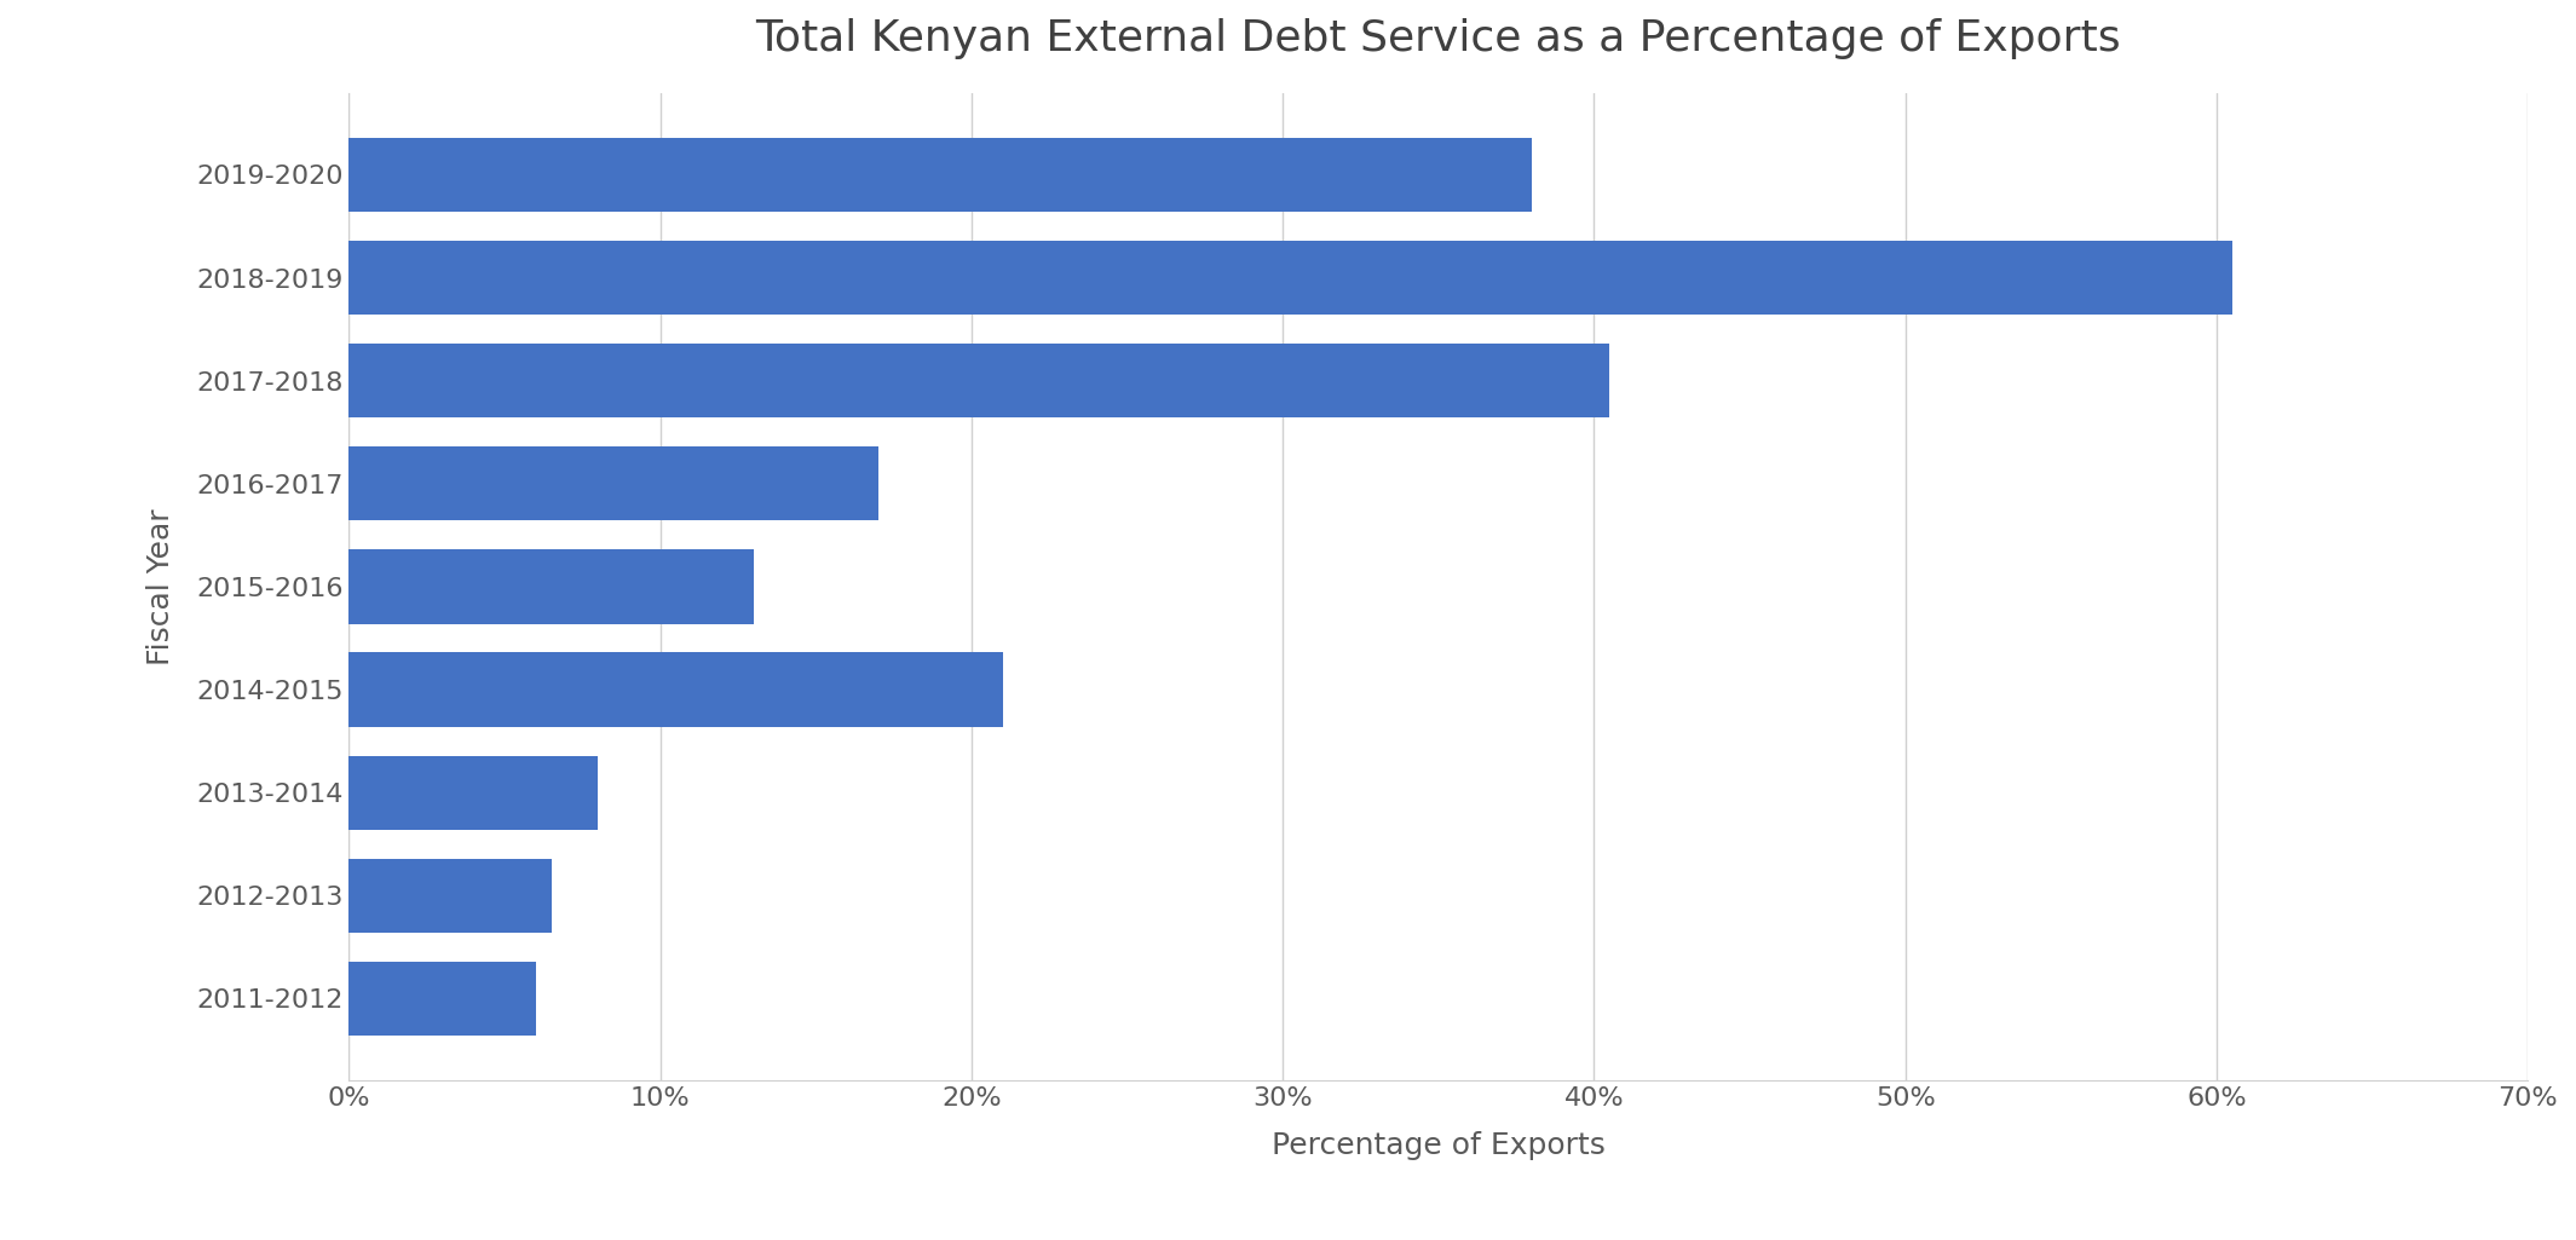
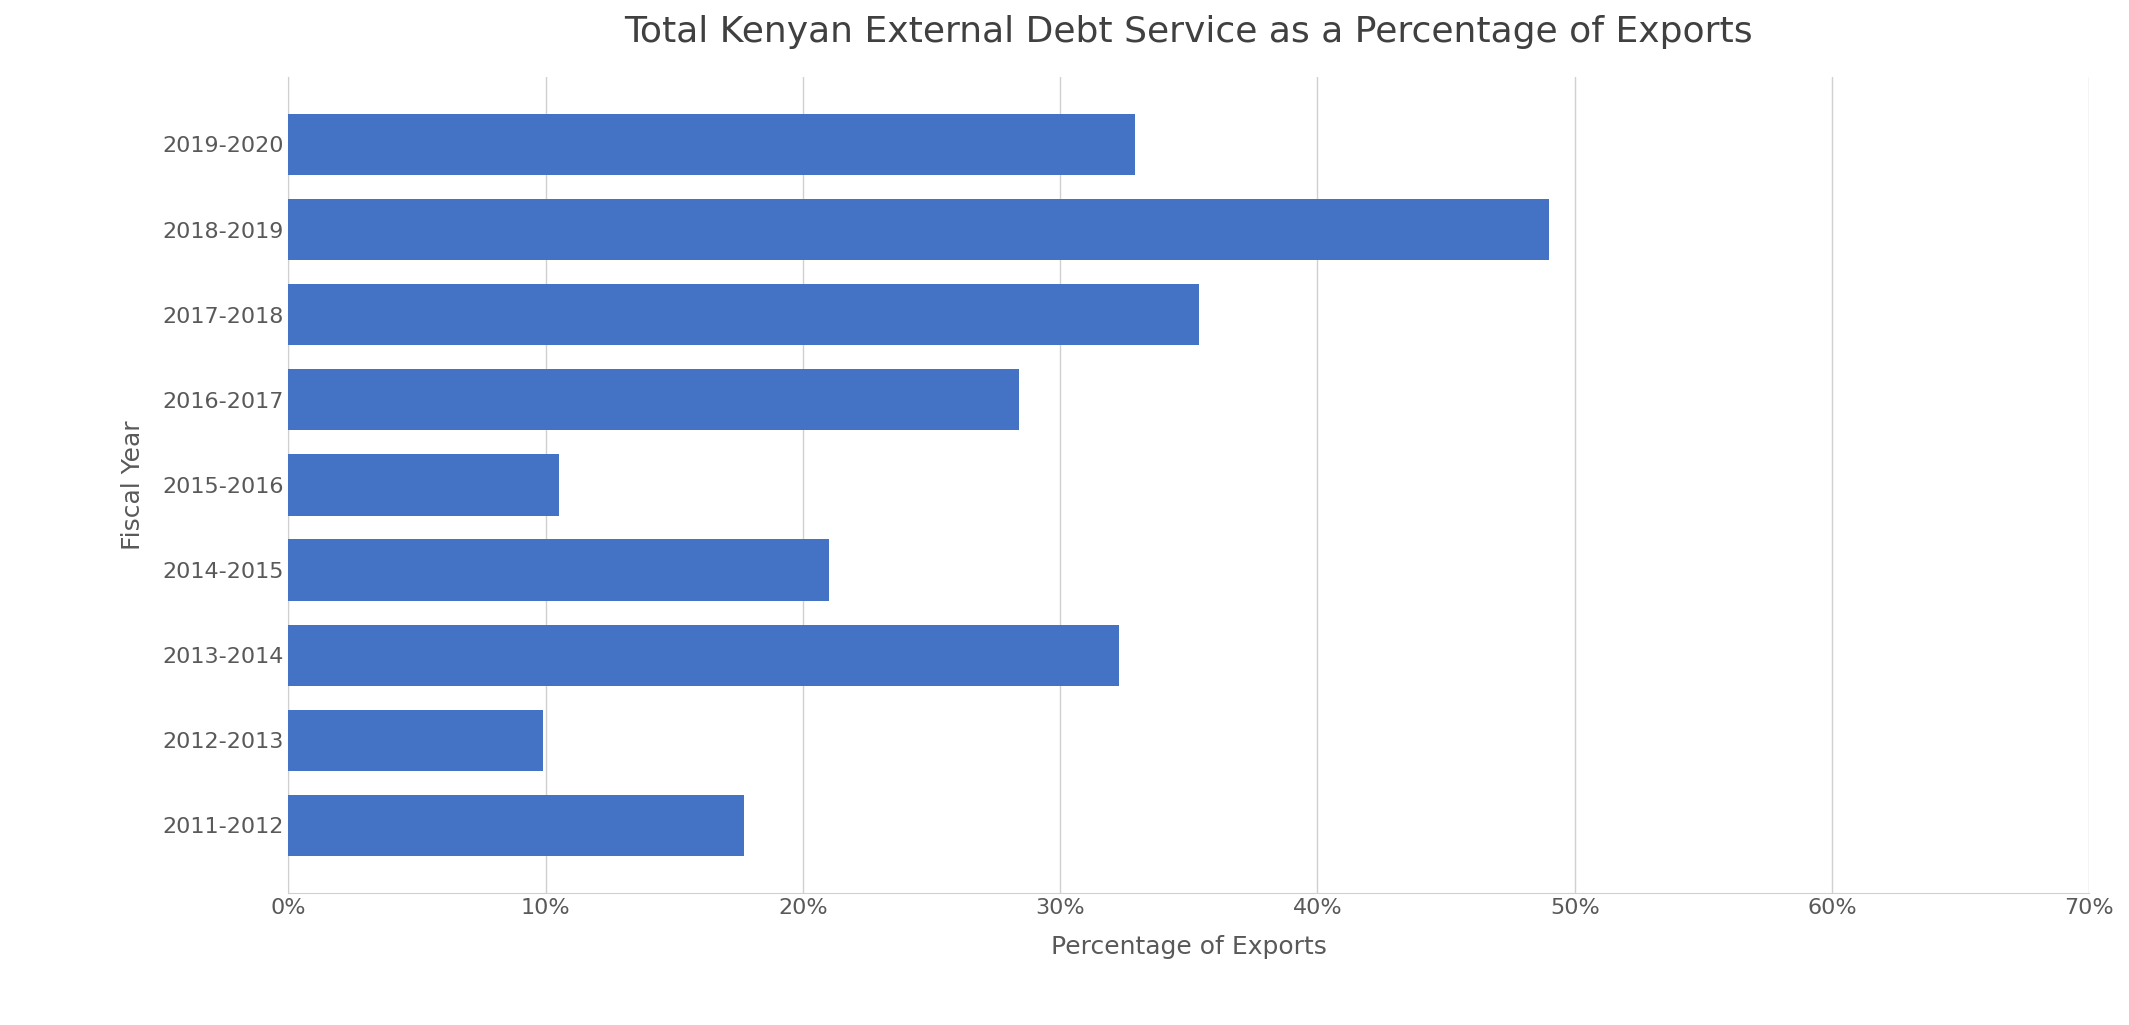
2019-2020: 38.0% -> 32.9%
2018-2019: 60.5% -> 49.0%
2017-2018: 40.5% -> 35.4%
2016-2017: 17.0% -> 28.4%
2015-2016: 13.0% -> 10.5%
2013-2014: 8.0% -> 32.3%
2012-2013: 6.5% -> 9.9%
2011-2012: 6.0% -> 17.7%
